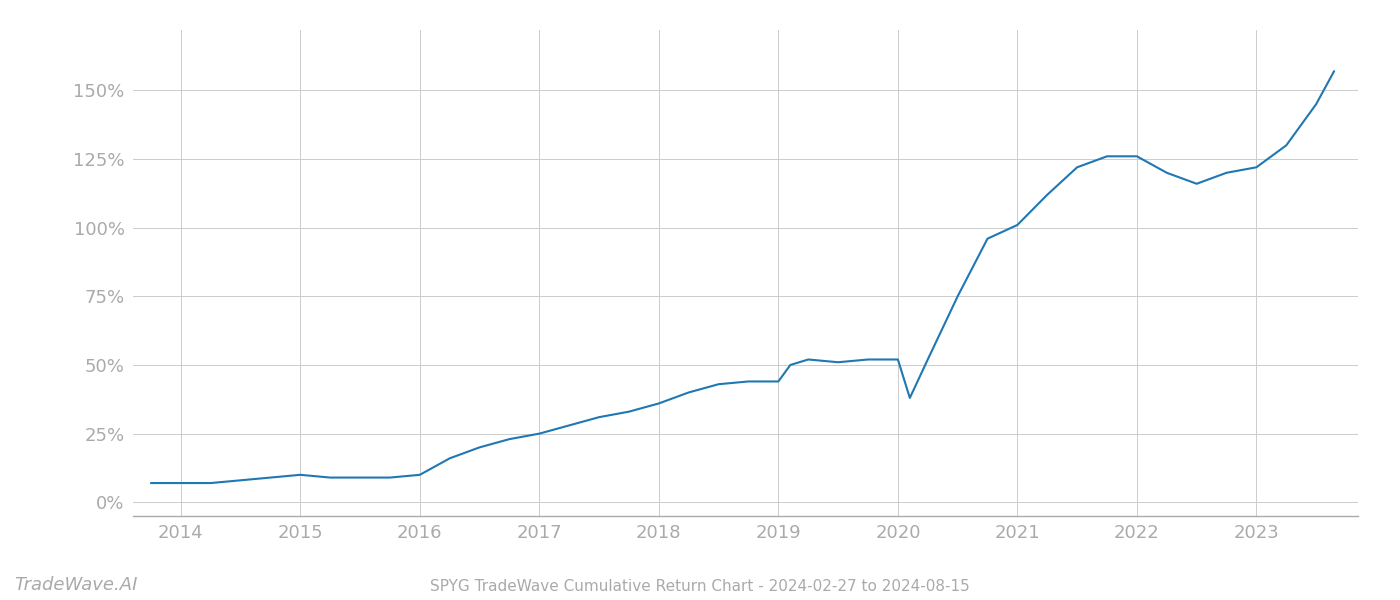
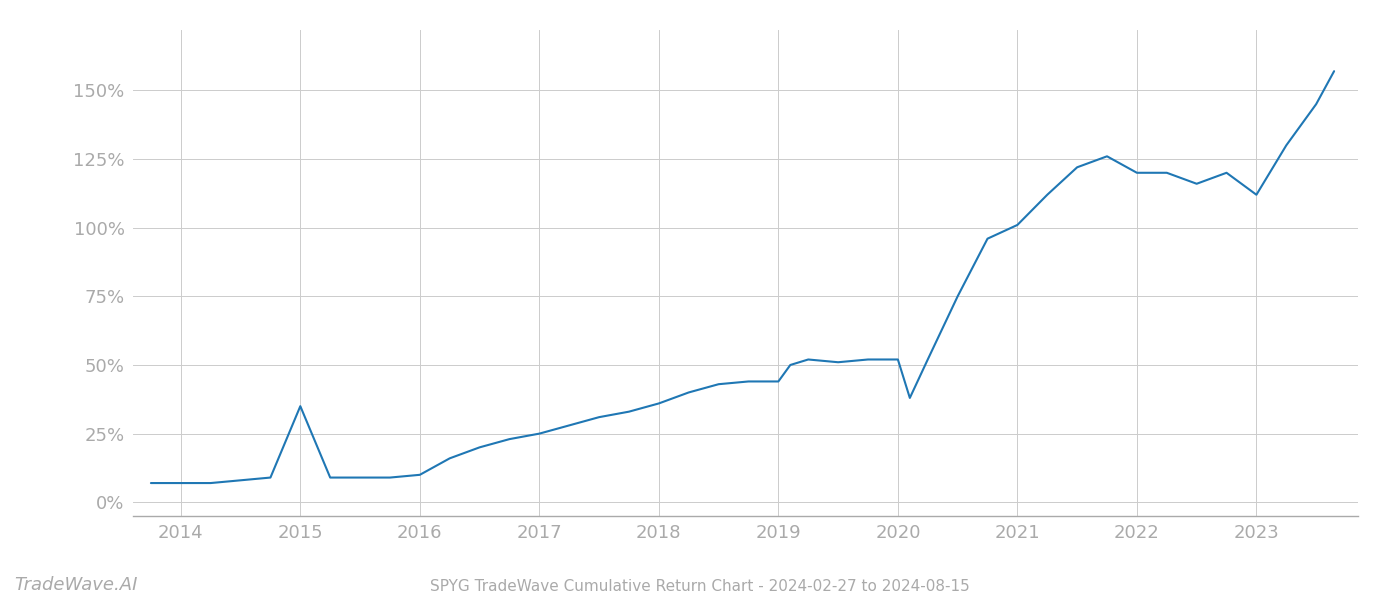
2015: 10% -> 35%
2022: 126% -> 120%
2023: 122% -> 112%
